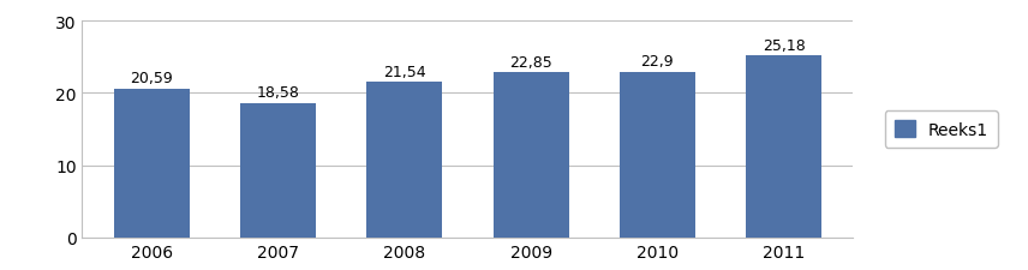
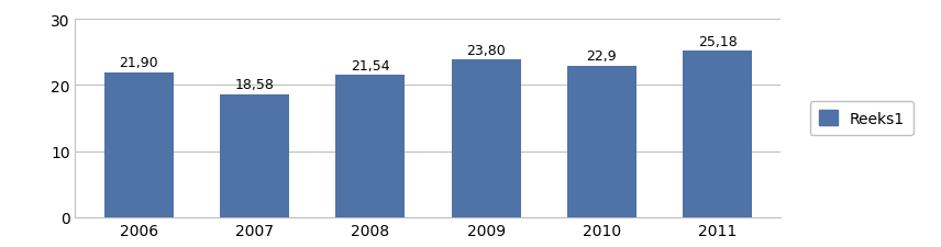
2006: 20,59 -> 21,90
2009: 22,85 -> 23,80
